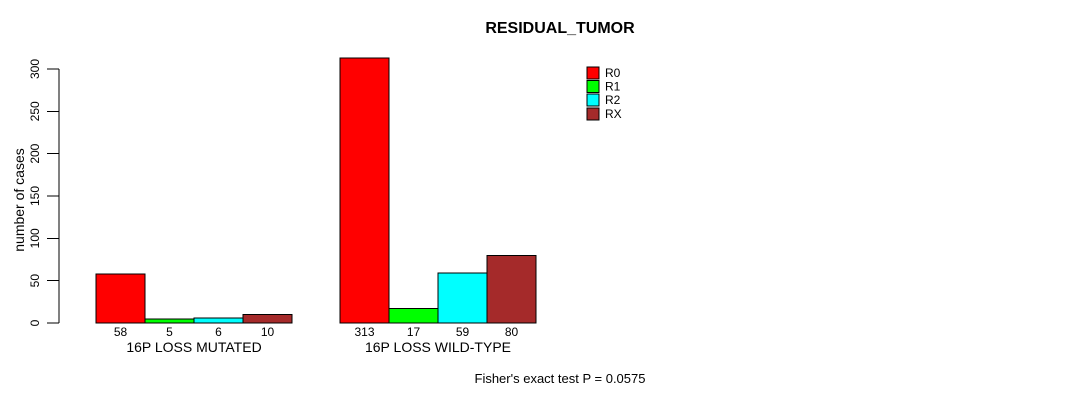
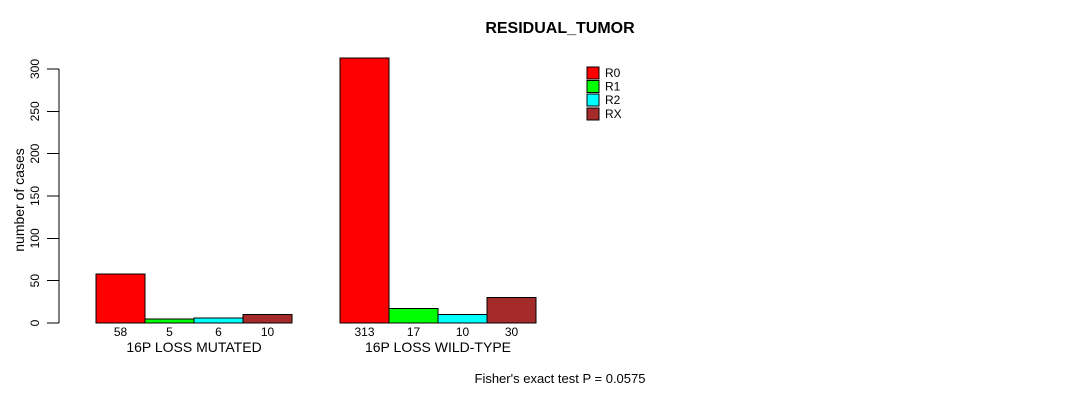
R2/16P LOSS WILD-TYPE: 59 -> 10
RX/16P LOSS WILD-TYPE: 80 -> 30
